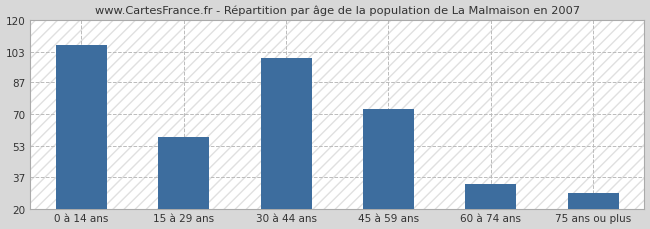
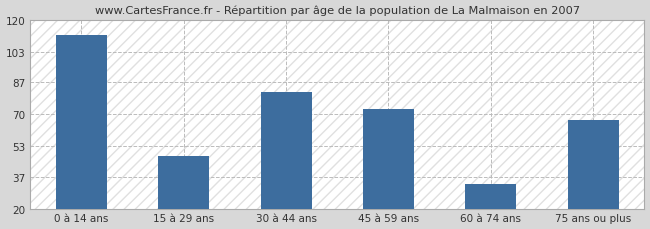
0 à 14 ans: 107 -> 112
15 à 29 ans: 58 -> 48
30 à 44 ans: 100 -> 82
75 ans ou plus: 28 -> 67
